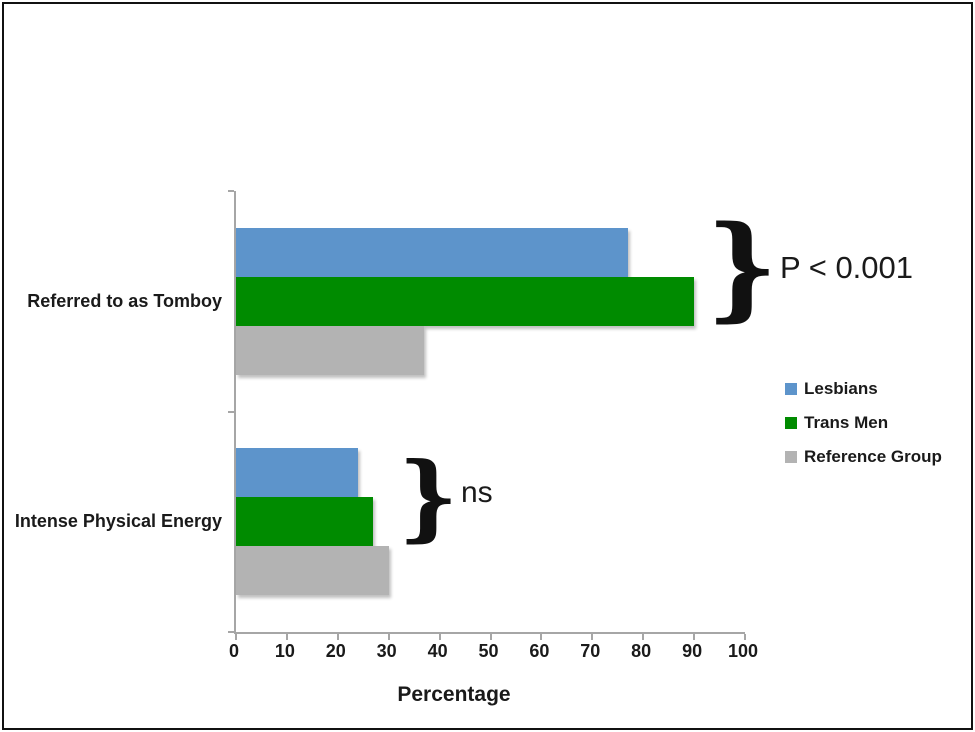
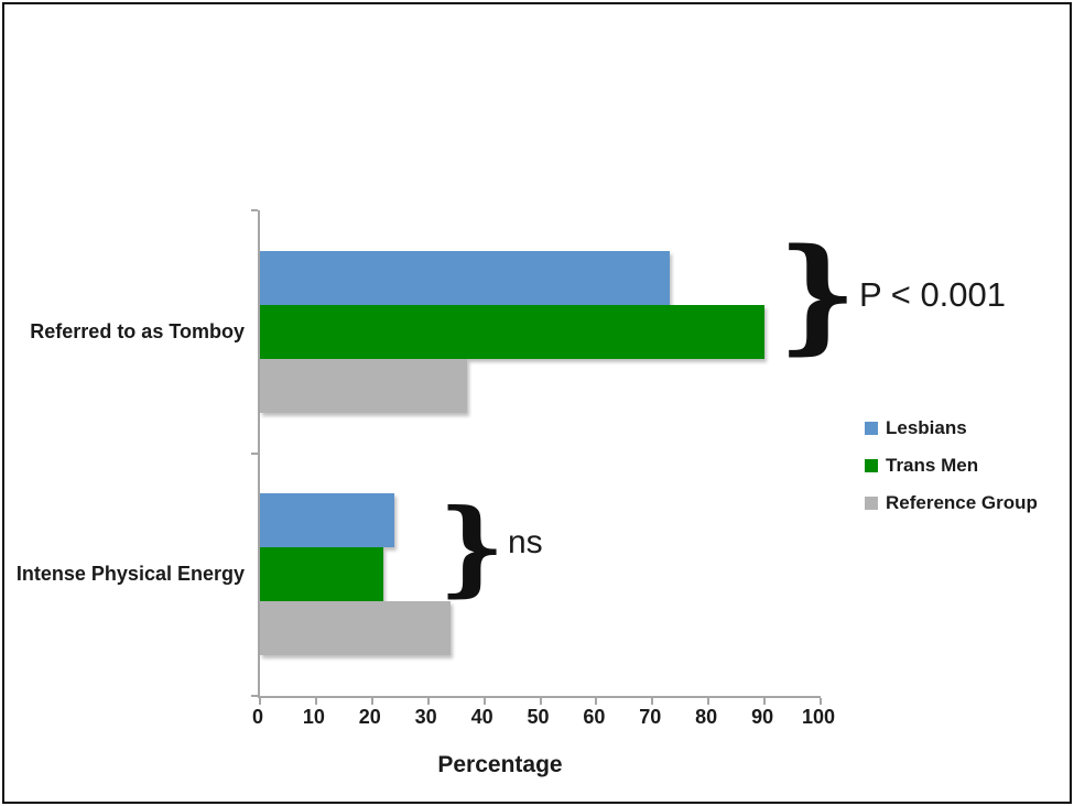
Lesbians/Referred to as Tomboy: 77 -> 73
Trans Men/Intense Physical Energy: 27 -> 22
Reference Group/Intense Physical Energy: 30 -> 34
